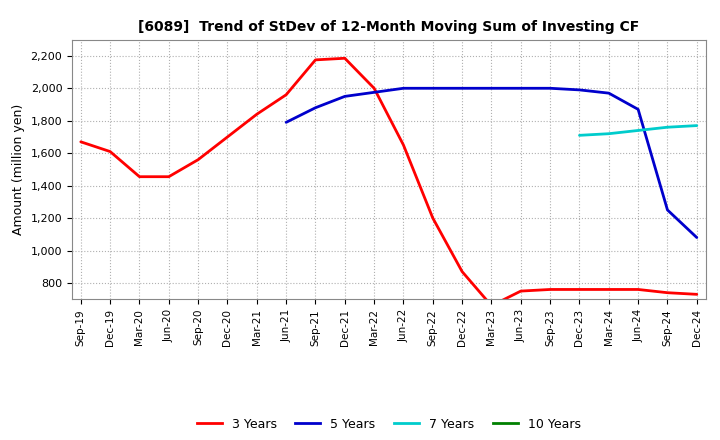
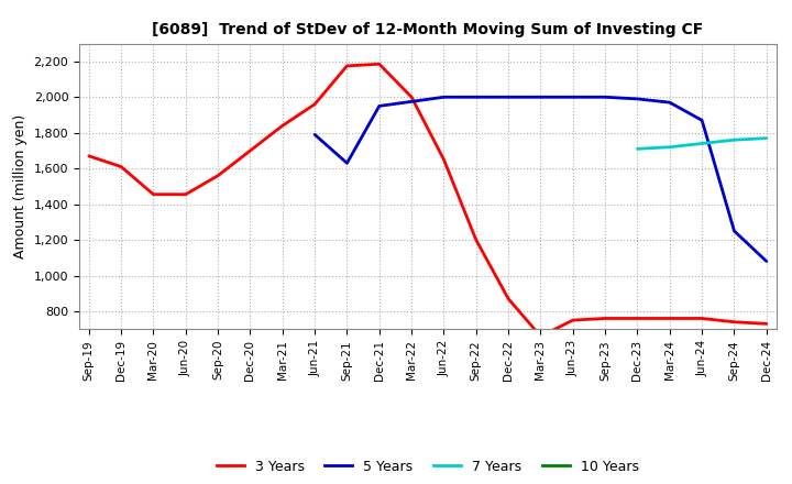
5 Years/Sep-21: 1,880 -> 1,630
